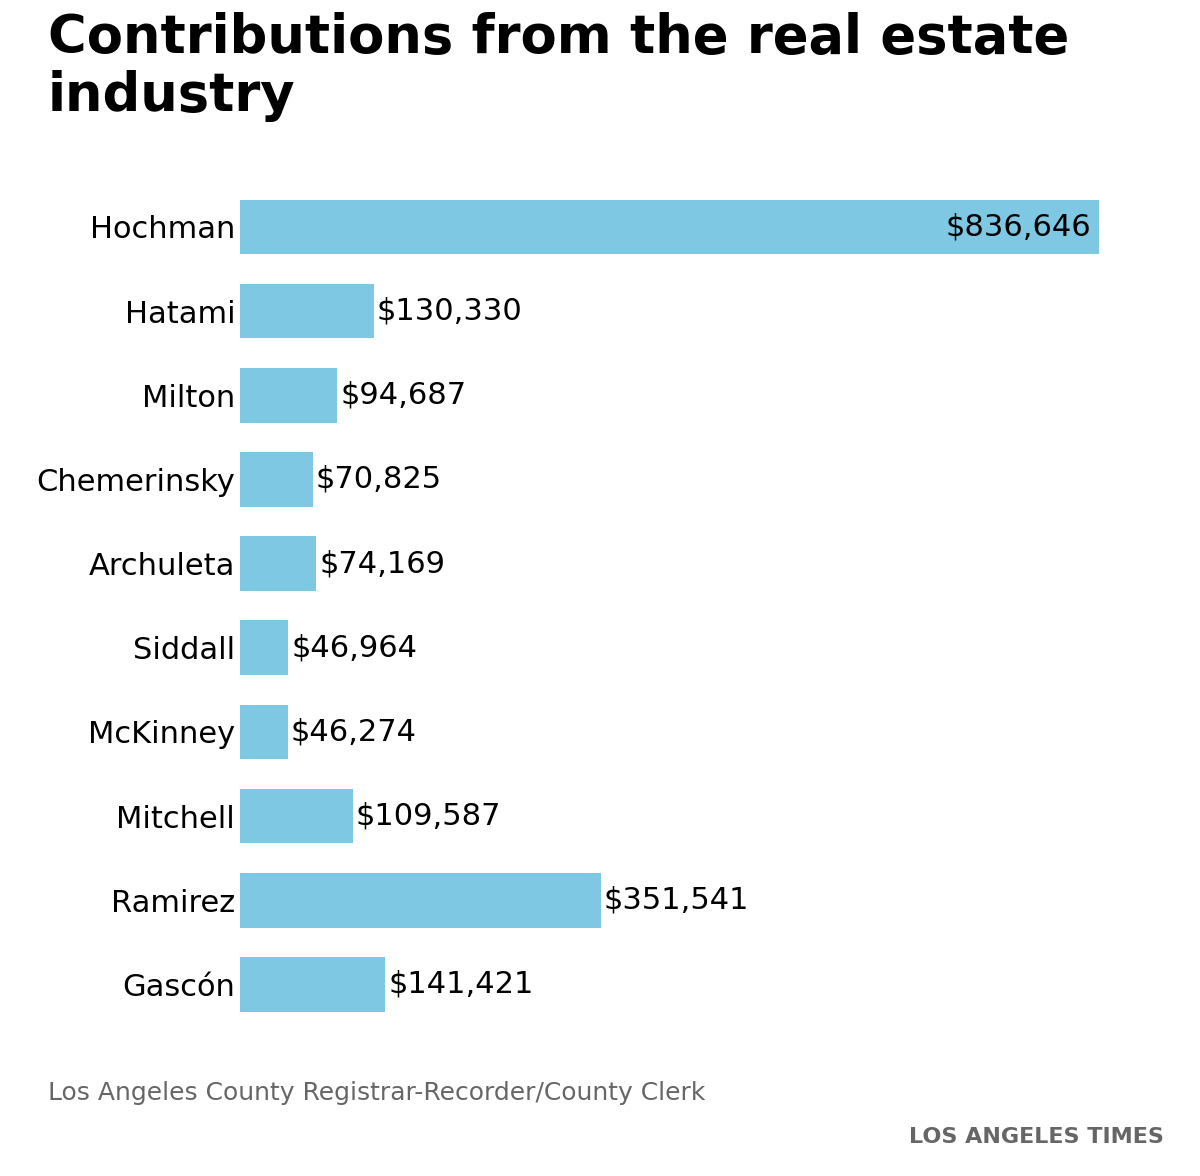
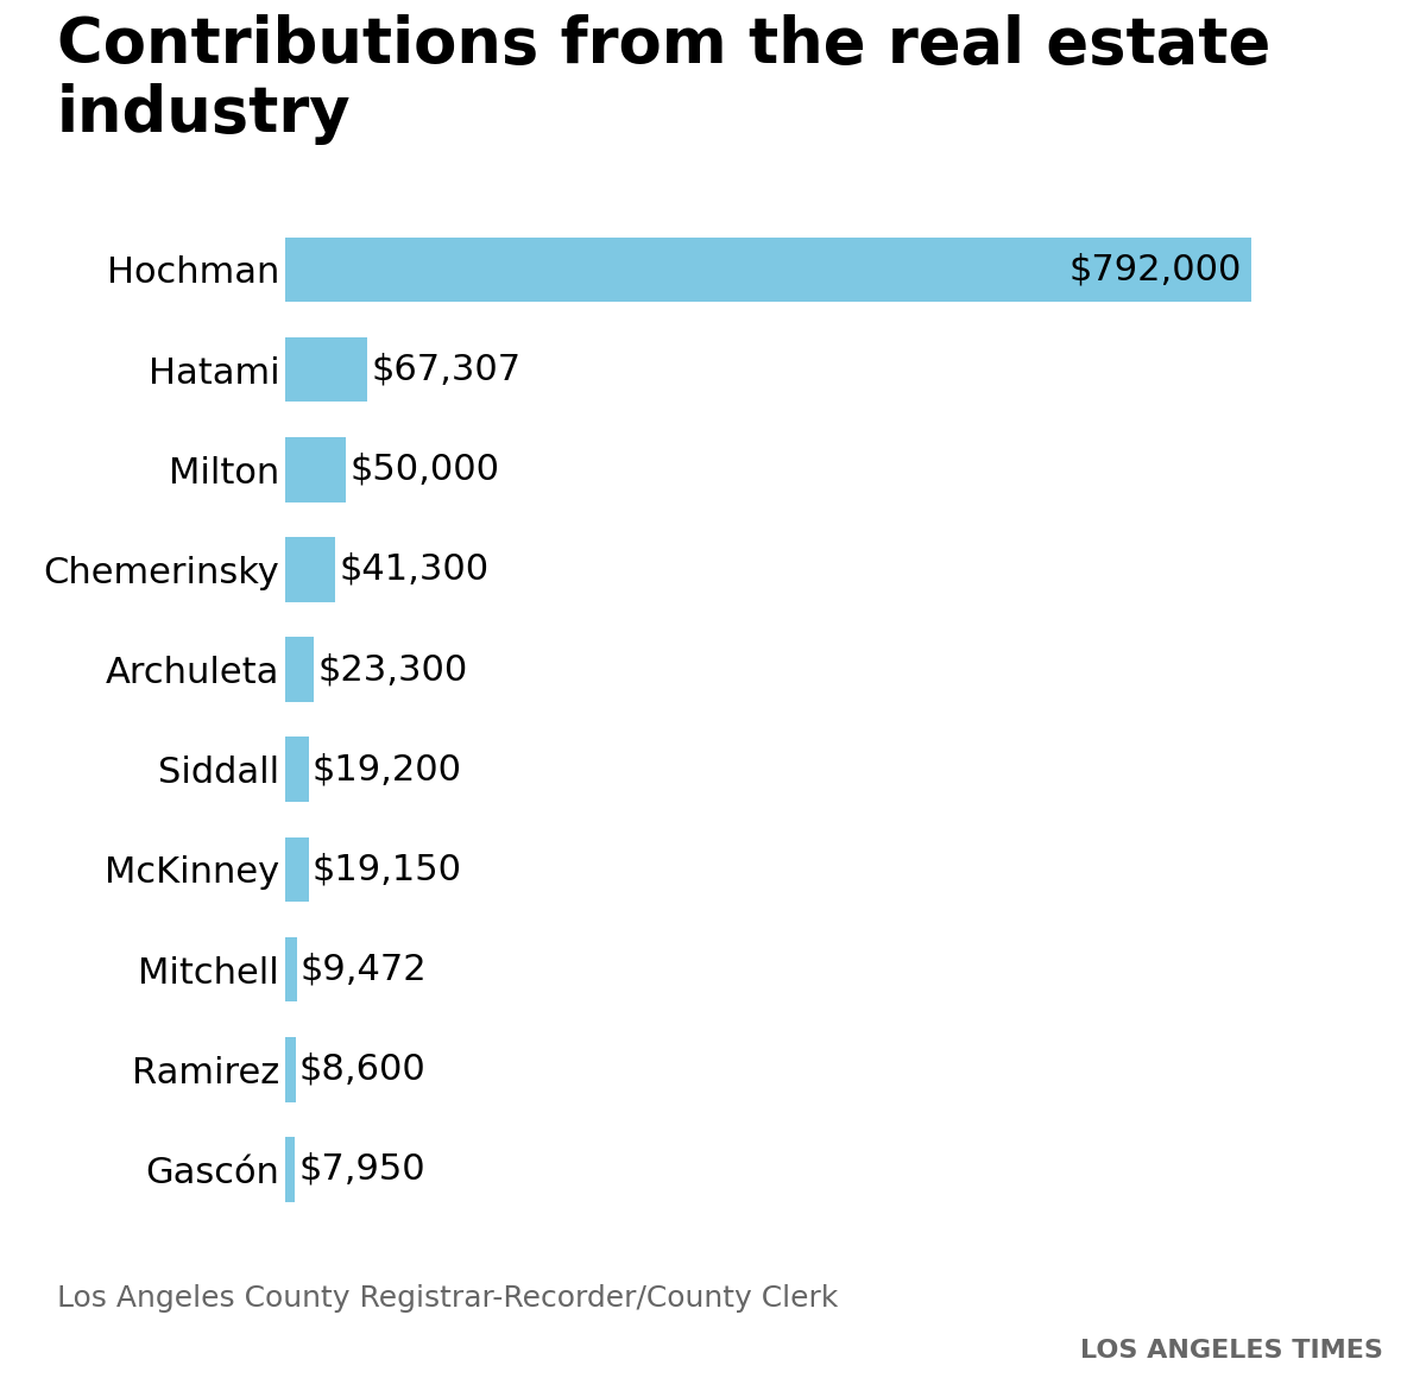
Hochman: $836,646 -> $792,000
Hatami: $130,330 -> $67,307
Milton: $94,687 -> $50,000
Chemerinsky: $70,825 -> $41,300
Archuleta: $74,169 -> $23,300
Siddall: $46,964 -> $19,200
McKinney: $46,274 -> $19,150
Mitchell: $109,587 -> $9,472
Ramirez: $351,541 -> $8,600
Gascón: $141,421 -> $7,950
